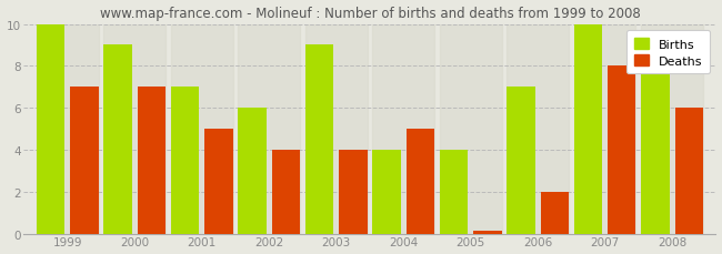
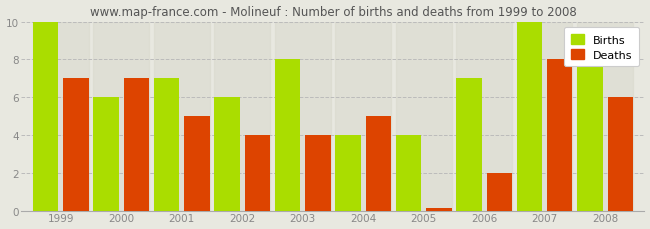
Births/2000: 9 -> 6
Births/2003: 9 -> 8
